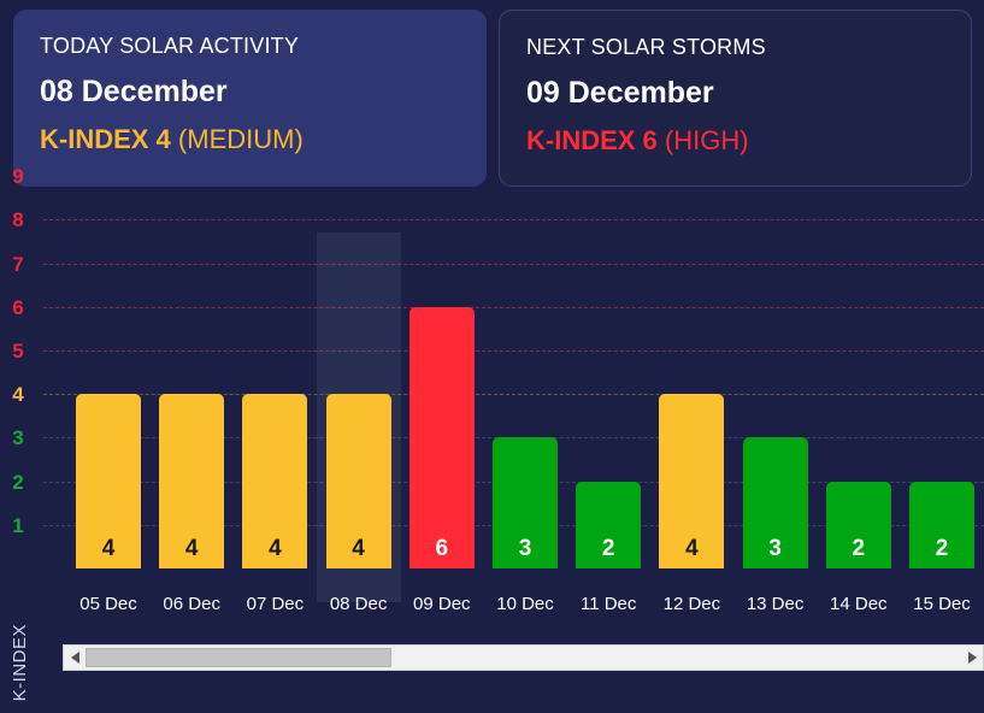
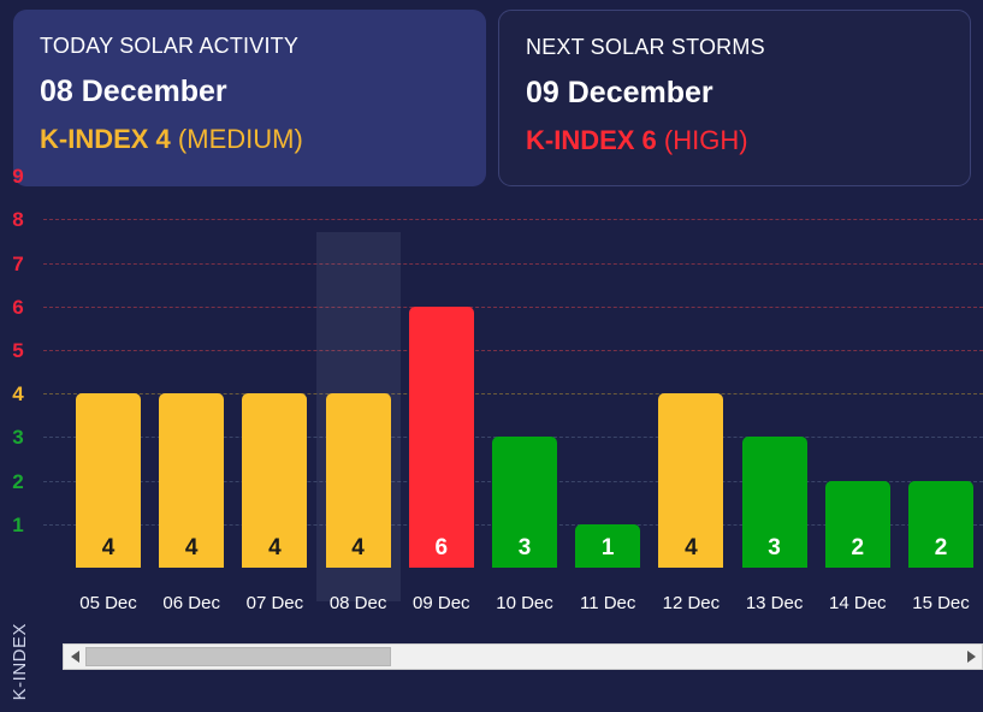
11 Dec: 2 -> 1
